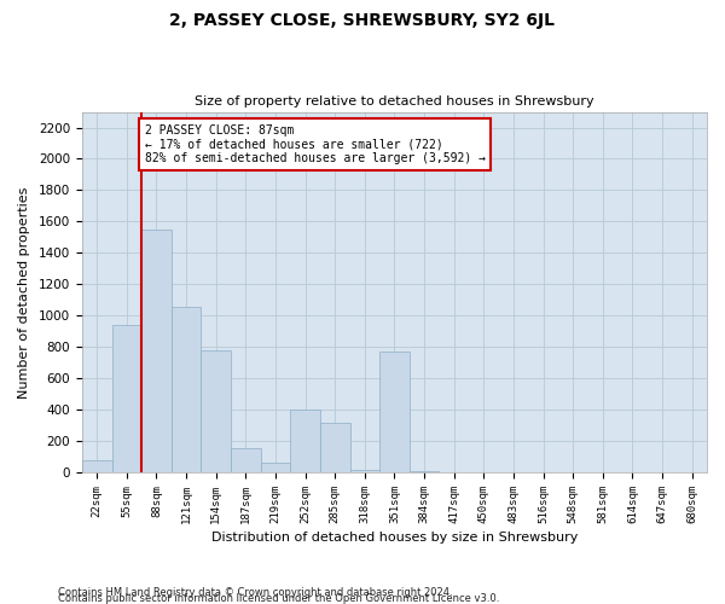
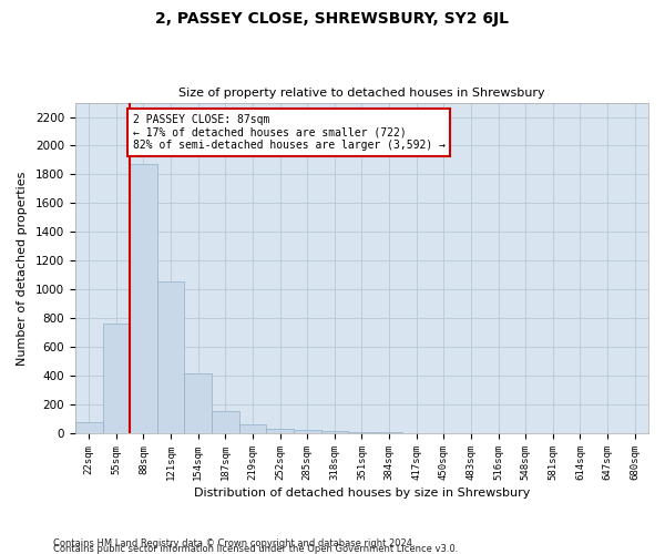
55sqm: 940 -> 760
88sqm: 1550 -> 1870
154sqm: 780 -> 420
252sqm: 400 -> 40
285sqm: 320 -> 20
351sqm: 770 -> 10
